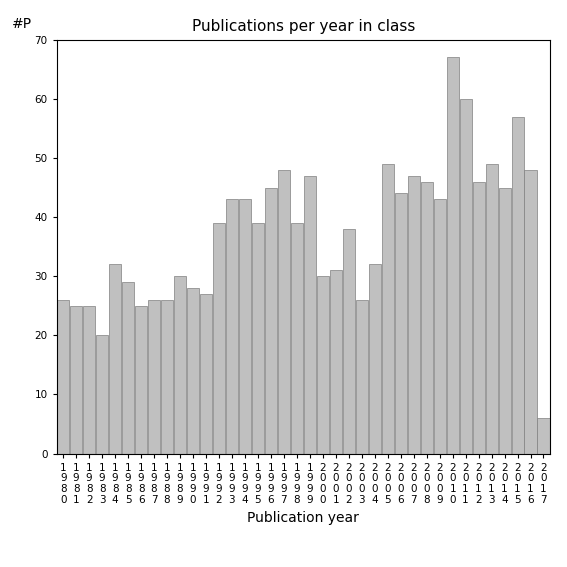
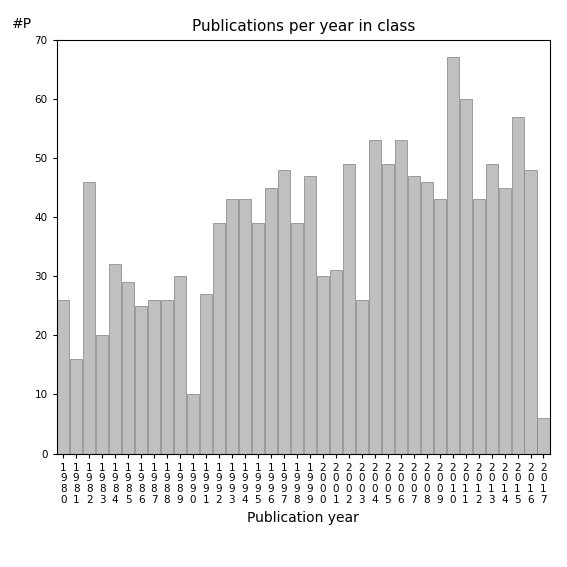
1 9 8 1: 25 -> 16
1 9 8 2: 25 -> 46
1 9 9 0: 28 -> 10
2 0 0 2: 38 -> 49
2 0 0 4: 32 -> 53
2 0 0 6: 44 -> 53
2 0 1 2: 46 -> 43
